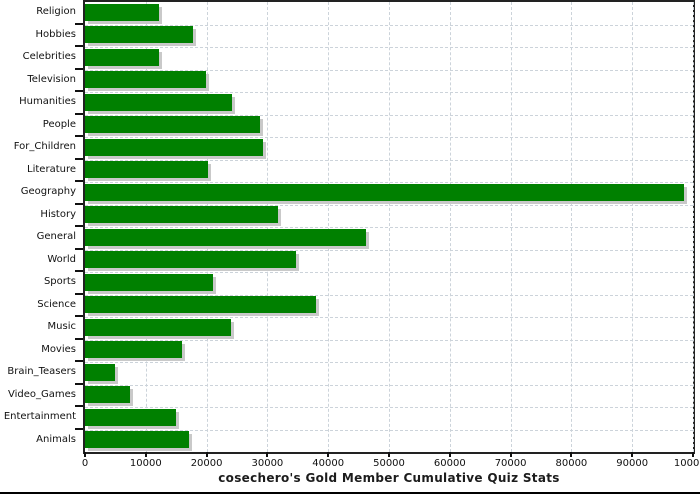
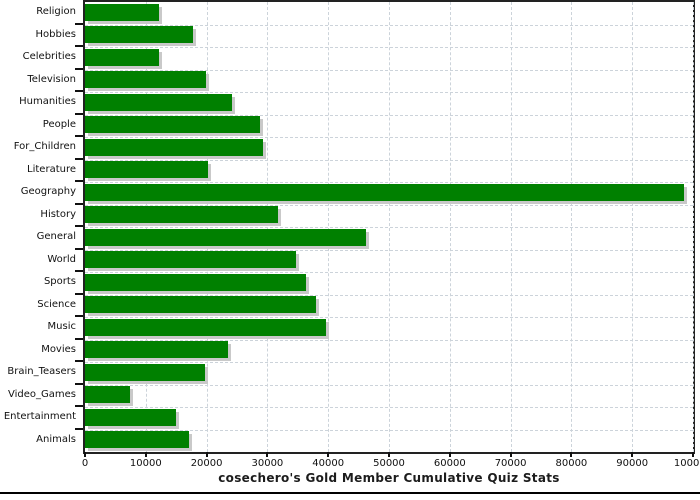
Sports: 21000 -> 36000
Music: 24000 -> 40000
Movies: 16000 -> 24000
Brain_Teasers: 5000 -> 20000
